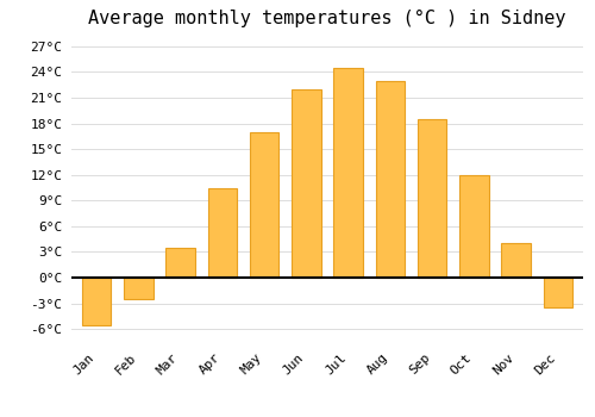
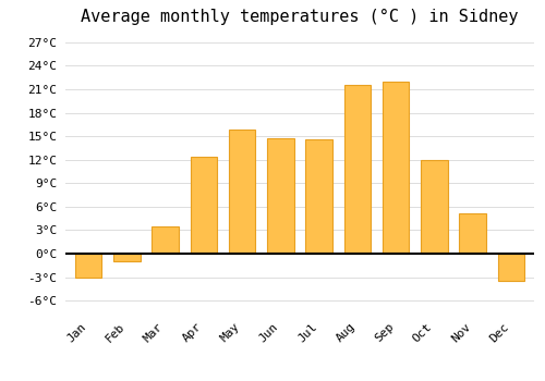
Jan: -5.5°C -> -3.0°C
Feb: -2.5°C -> -1.0°C
Apr: 10.5°C -> 12.4°C
May: 17.0°C -> 15.8°C
Jun: 22.0°C -> 14.8°C
Jul: 24.5°C -> 14.6°C
Aug: 23.0°C -> 21.6°C
Sep: 18.5°C -> 22.0°C
Nov: 4.0°C -> 5.2°C
